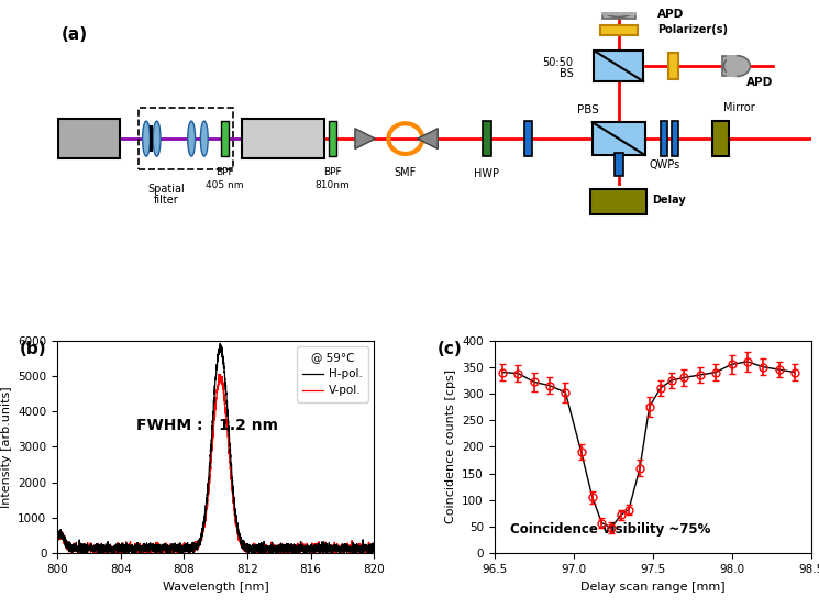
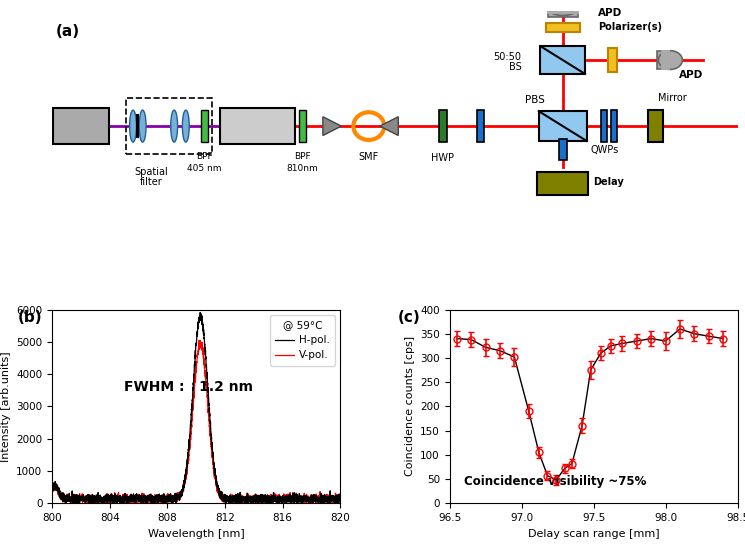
98.0: 355 -> 335
